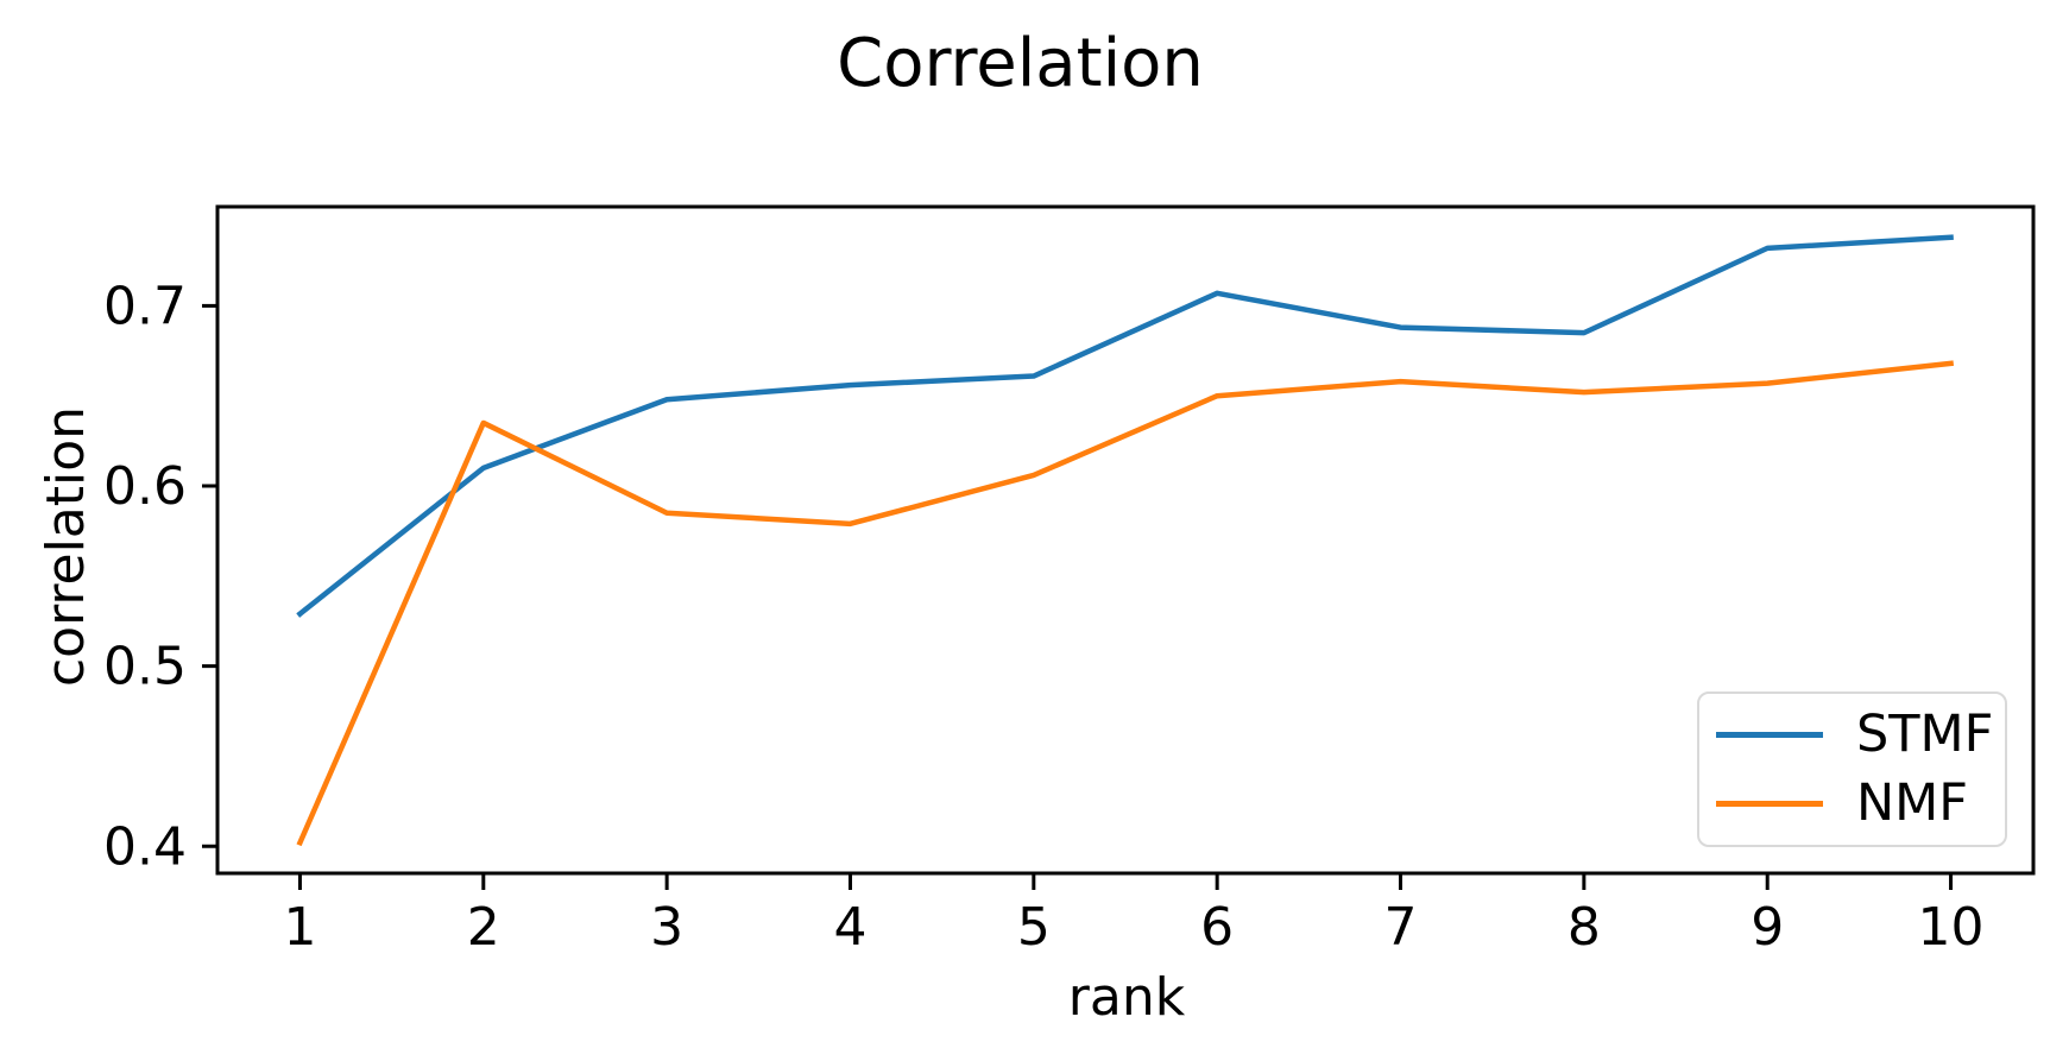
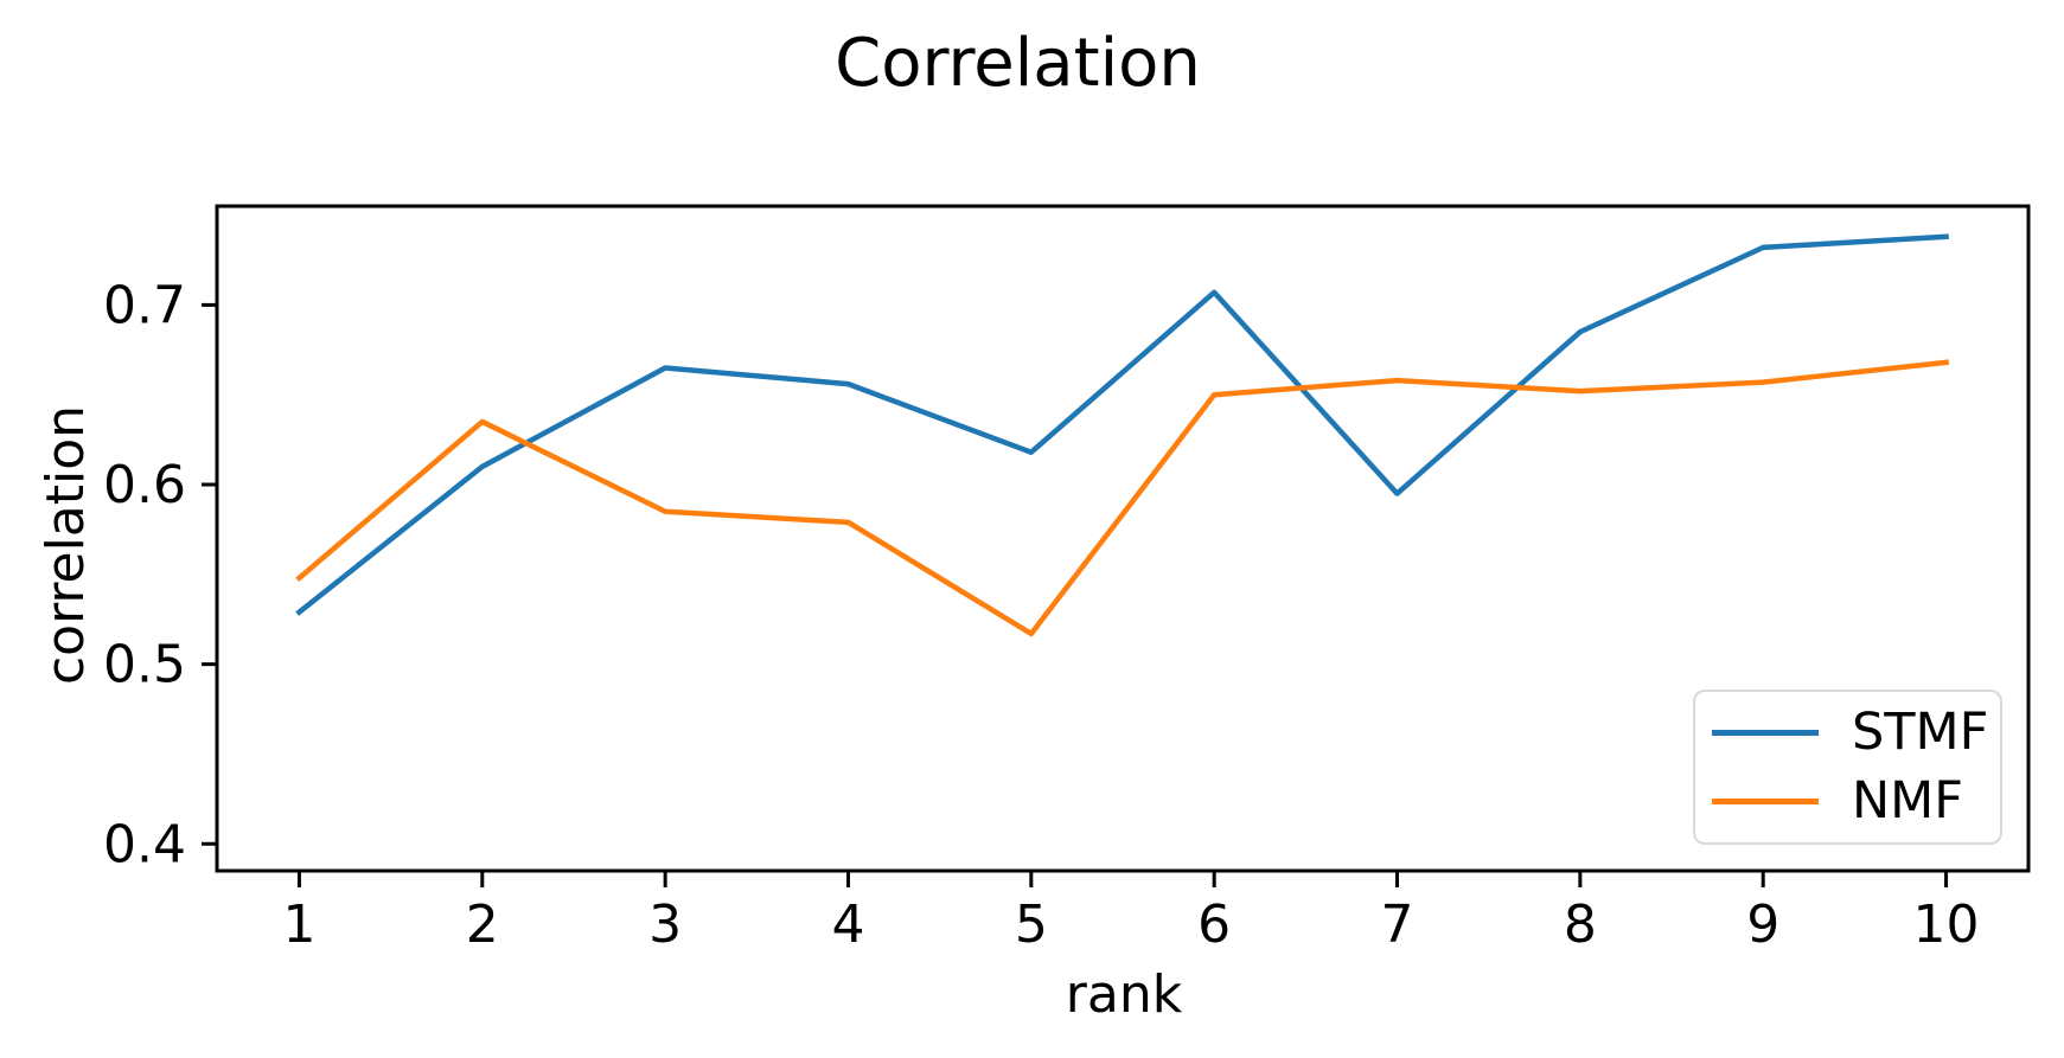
NMF/1: 0.402 -> 0.548
STMF/3: 0.648 -> 0.665
STMF/5: 0.661 -> 0.618
NMF/5: 0.606 -> 0.517
STMF/7: 0.688 -> 0.595
